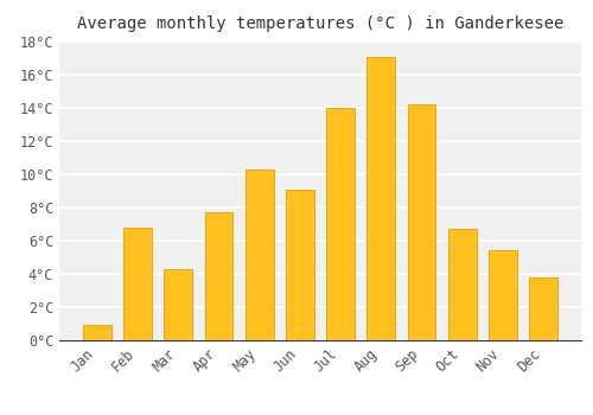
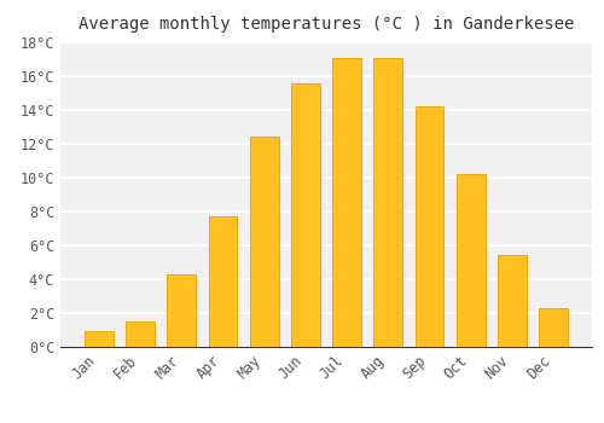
Feb: 6.8°C -> 1.5°C
May: 10.3°C -> 12.4°C
Jun: 9.1°C -> 15.6°C
Jul: 14.0°C -> 17.1°C
Oct: 6.7°C -> 10.2°C
Dec: 3.8°C -> 2.3°C
